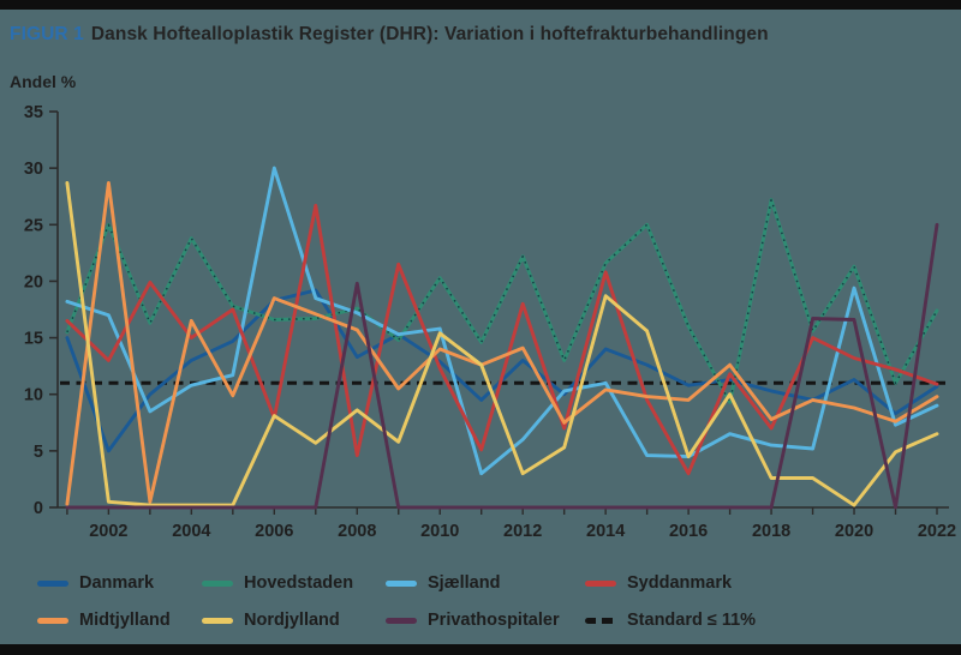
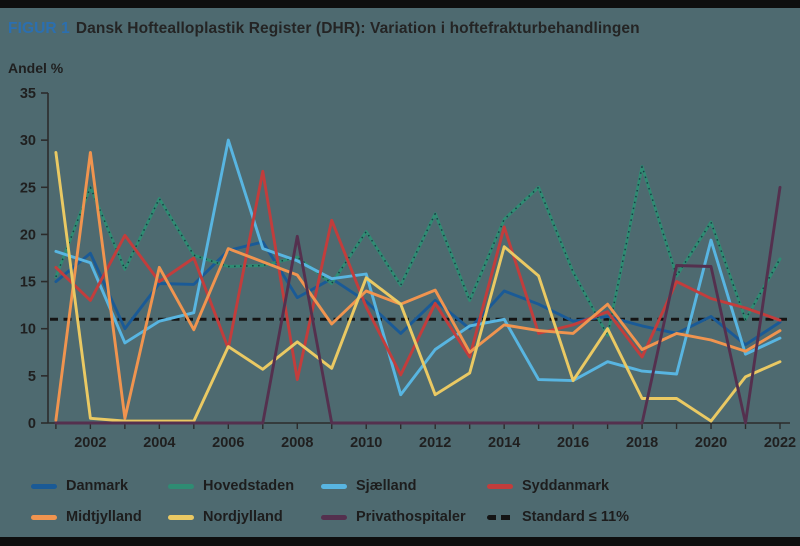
Danmark/2002: 5 -> 18
Danmark/2004: 13 -> 15
Sjælland/2012: 6 -> 8
Syddanmark/2012: 18 -> 13
Syddanmark/2016: 3 -> 10
